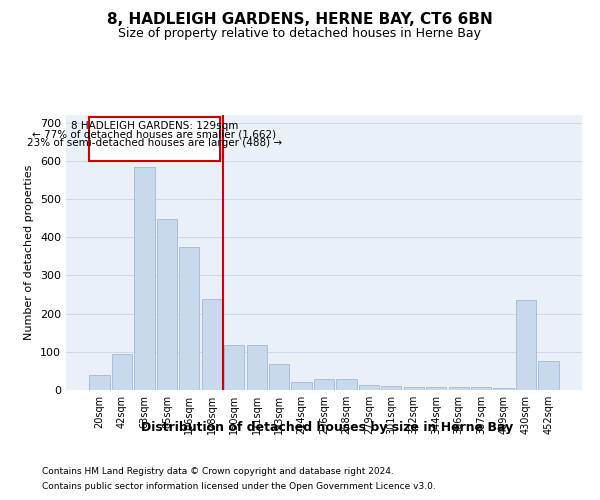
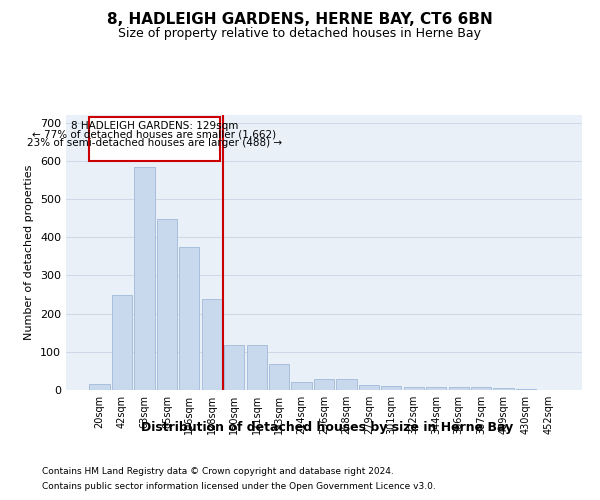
20sqm: 40 -> 15
42sqm: 95 -> 248
430sqm: 235 -> 2
452sqm: 75 -> 1
